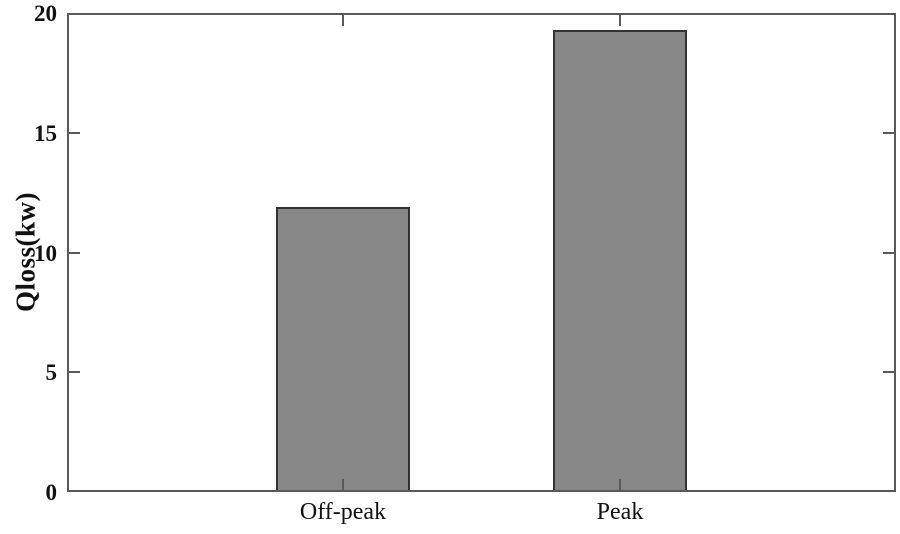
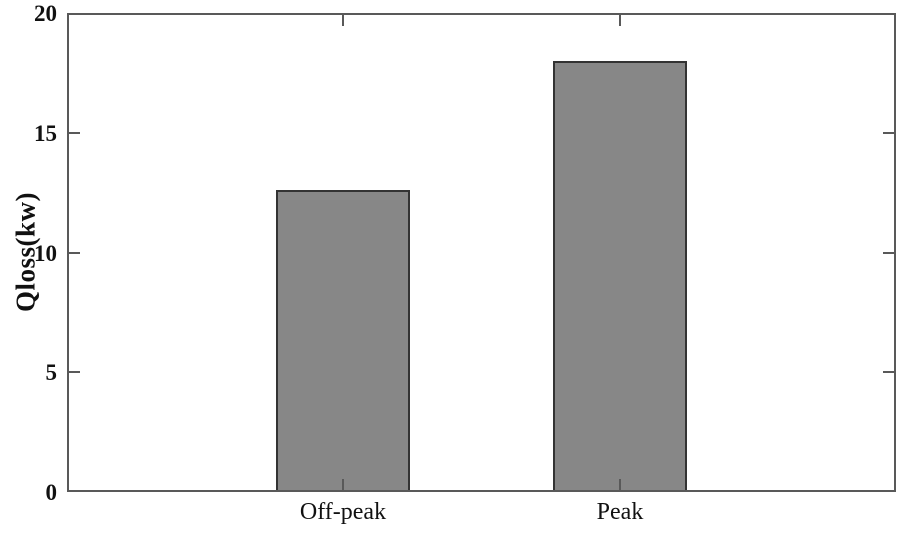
Off-peak: 11.9 -> 12.6
Peak: 19.3 -> 18.0
